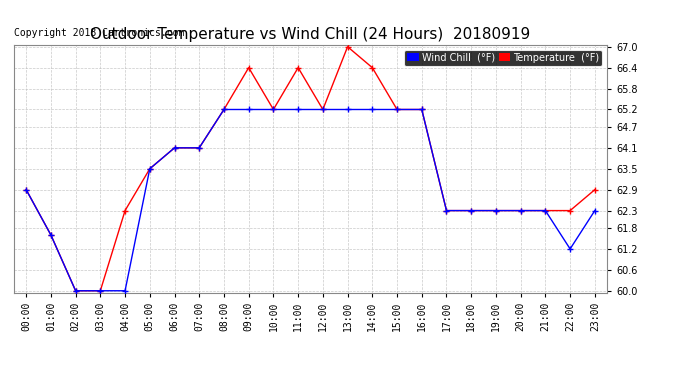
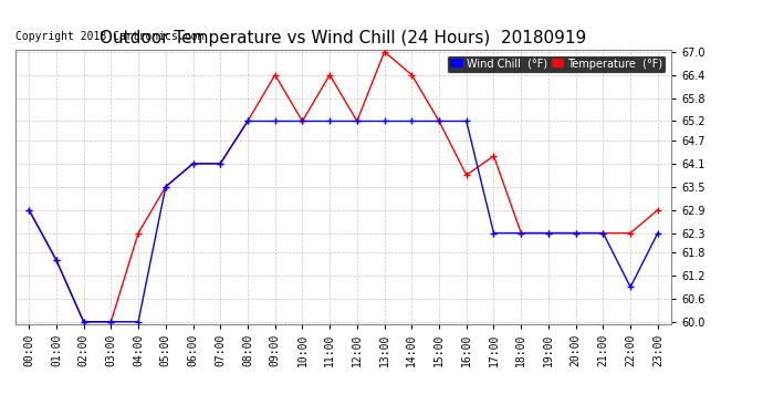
Temperature (°F)/16:00: 65.2 -> 63.8
Temperature (°F)/17:00: 62.3 -> 64.3
Wind Chill (°F)/22:00: 61.2 -> 60.9
